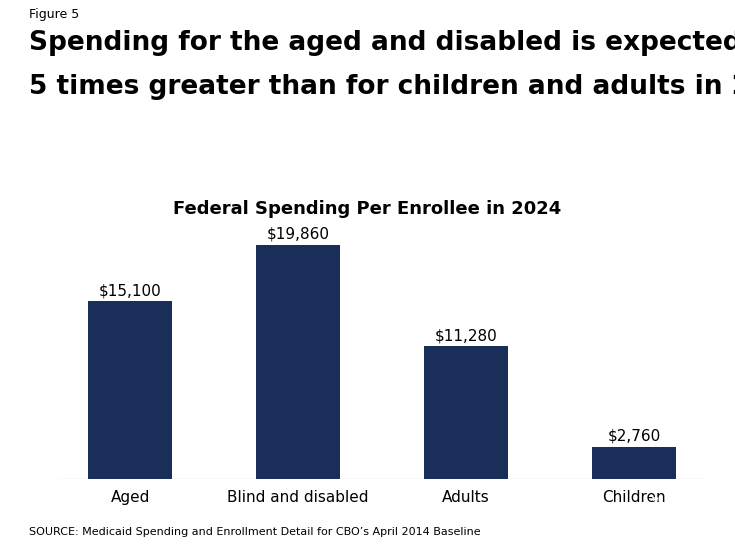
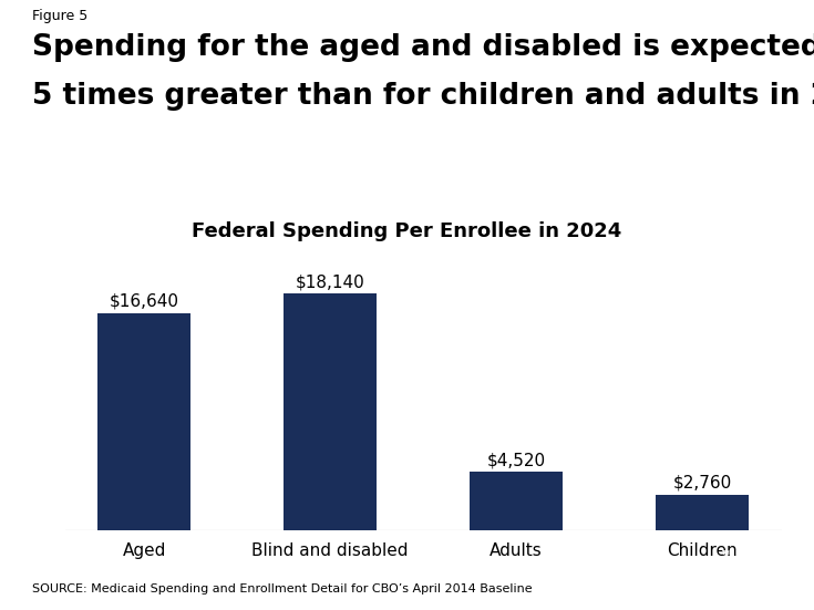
Aged: $15,100 -> $16,640
Blind and disabled: $19,860 -> $18,140
Adults: $11,280 -> $4,520
